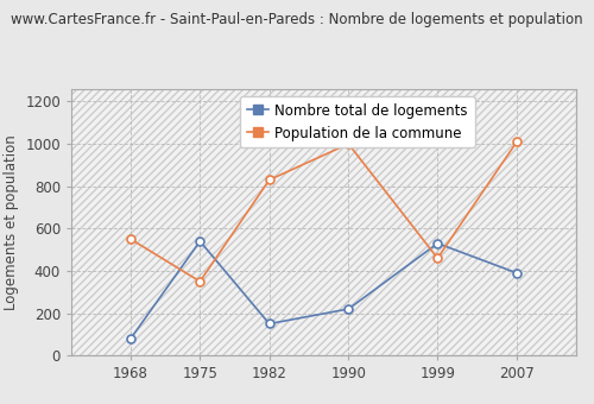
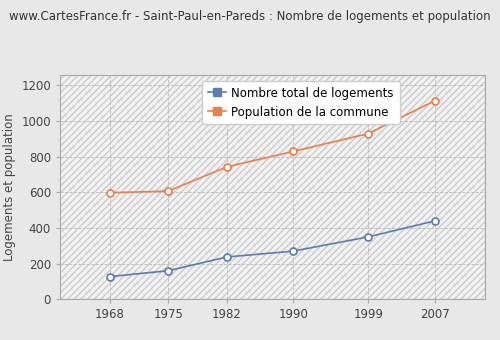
Nombre total de logements/1968: 80 -> 130
Population de la commune/1968: 550 -> 600
Nombre total de logements/1975: 540 -> 160
Population de la commune/1975: 350 -> 610
Nombre total de logements/1982: 150 -> 240
Population de la commune/1982: 830 -> 740
Nombre total de logements/1990: 220 -> 270
Population de la commune/1990: 1000 -> 830
Nombre total de logements/1999: 530 -> 350
Population de la commune/1999: 460 -> 930
Nombre total de logements/2007: 390 -> 440
Population de la commune/2007: 1010 -> 1120
